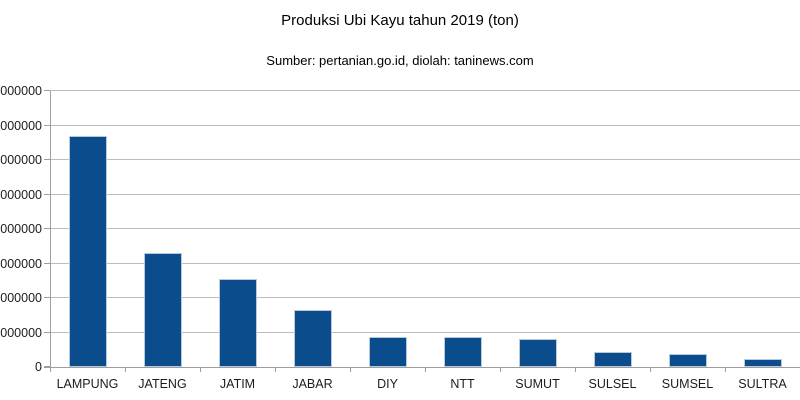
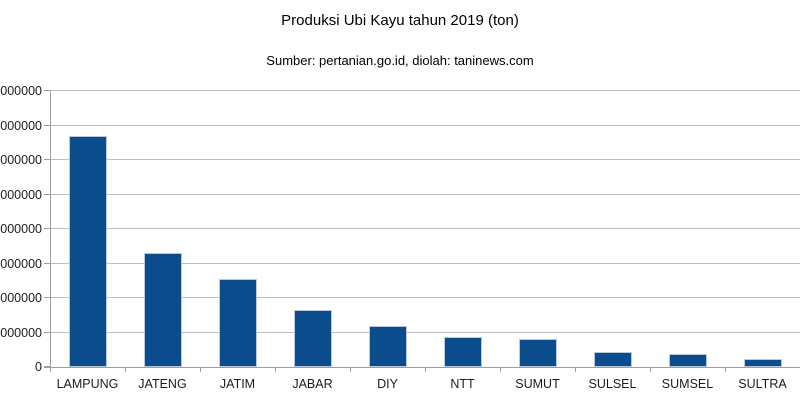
DIY: 900000 -> 1200000
